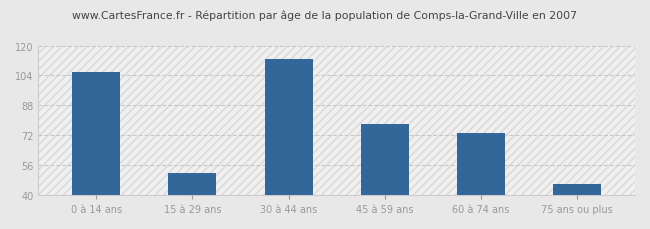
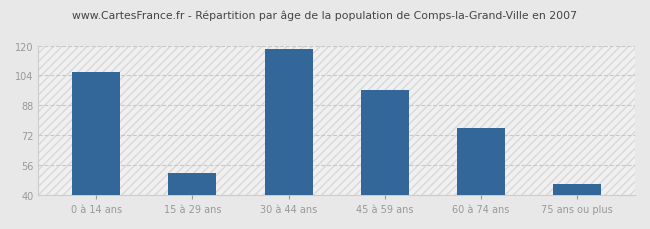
30 à 44 ans: 113 -> 118
45 à 59 ans: 78 -> 96
60 à 74 ans: 73 -> 76
